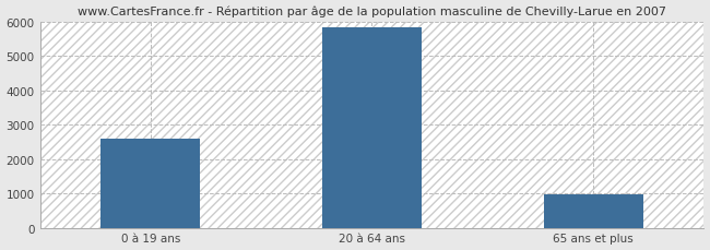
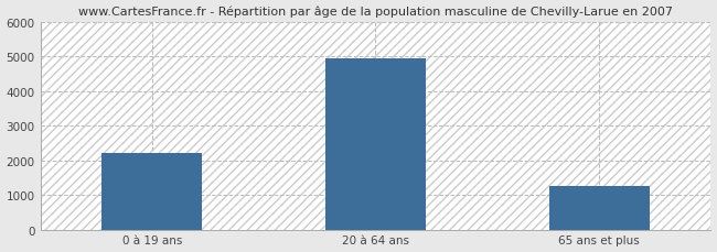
0 à 19 ans: 2600 -> 2200
20 à 64 ans: 5850 -> 4950
65 ans et plus: 960 -> 1250
